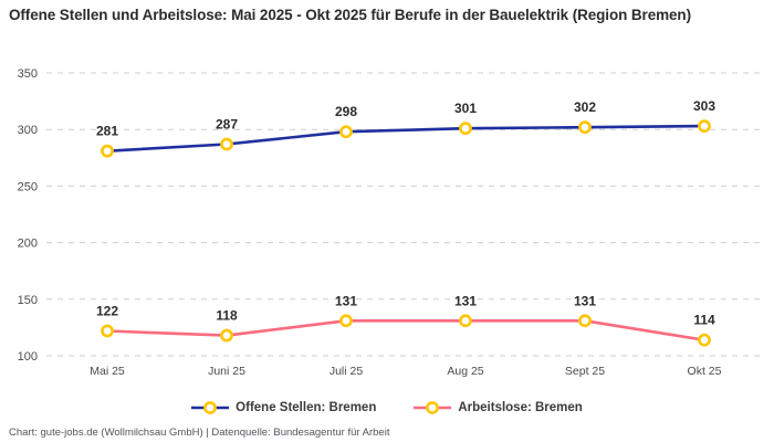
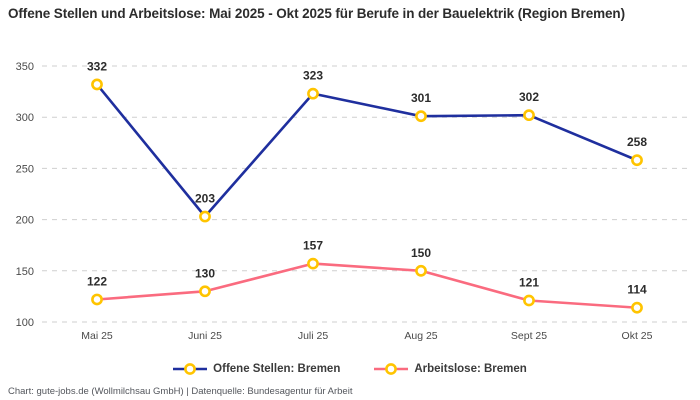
Offene Stellen: Bremen/Mai 25: 281 -> 332
Offene Stellen: Bremen/Juni 25: 287 -> 203
Arbeitslose: Bremen/Juni 25: 118 -> 130
Offene Stellen: Bremen/Juli 25: 298 -> 323
Arbeitslose: Bremen/Juli 25: 131 -> 157
Arbeitslose: Bremen/Aug 25: 131 -> 150
Arbeitslose: Bremen/Sept 25: 131 -> 121
Offene Stellen: Bremen/Okt 25: 303 -> 258
